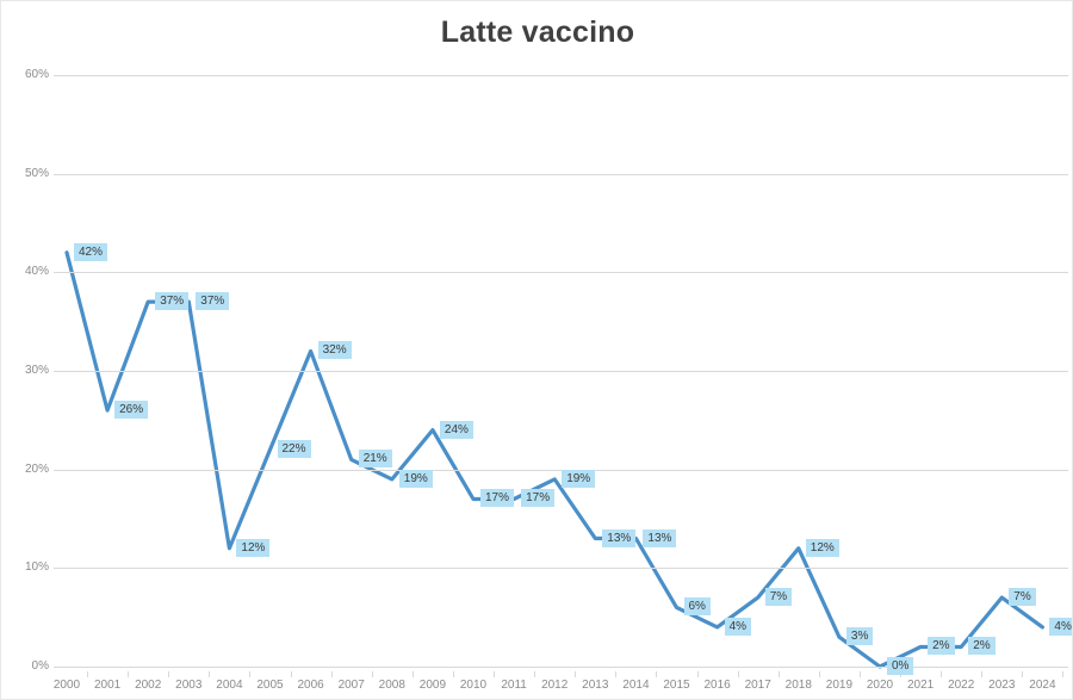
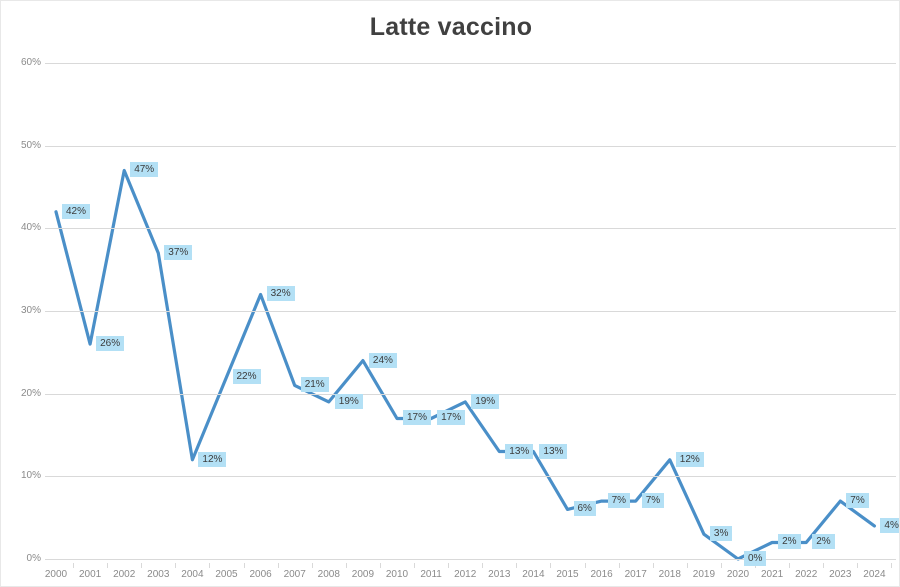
2002: 37% -> 47%
2016: 4% -> 7%
